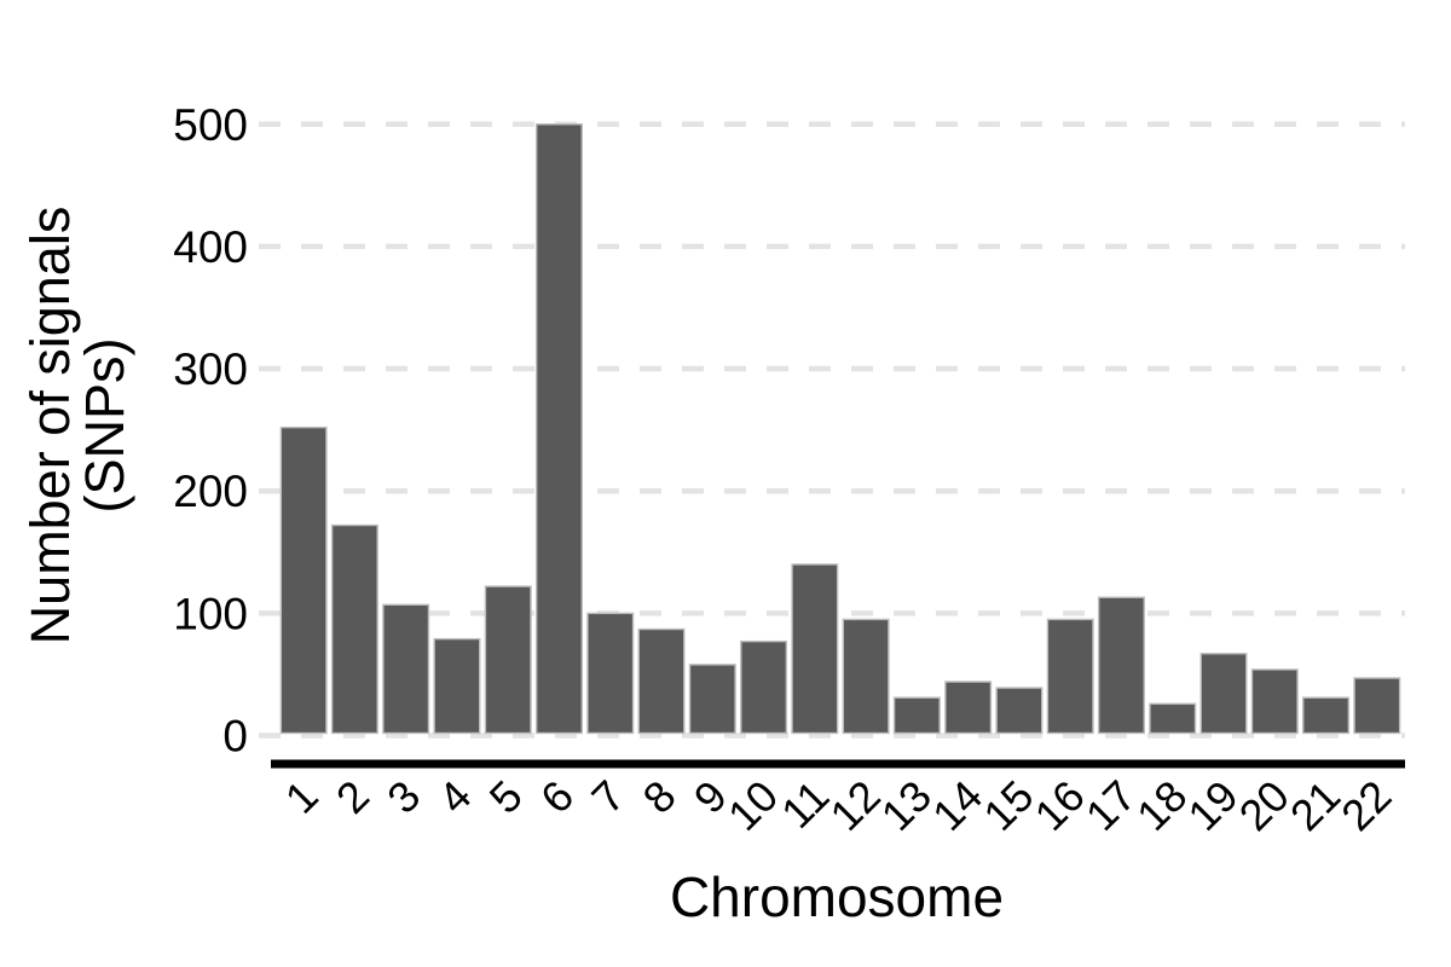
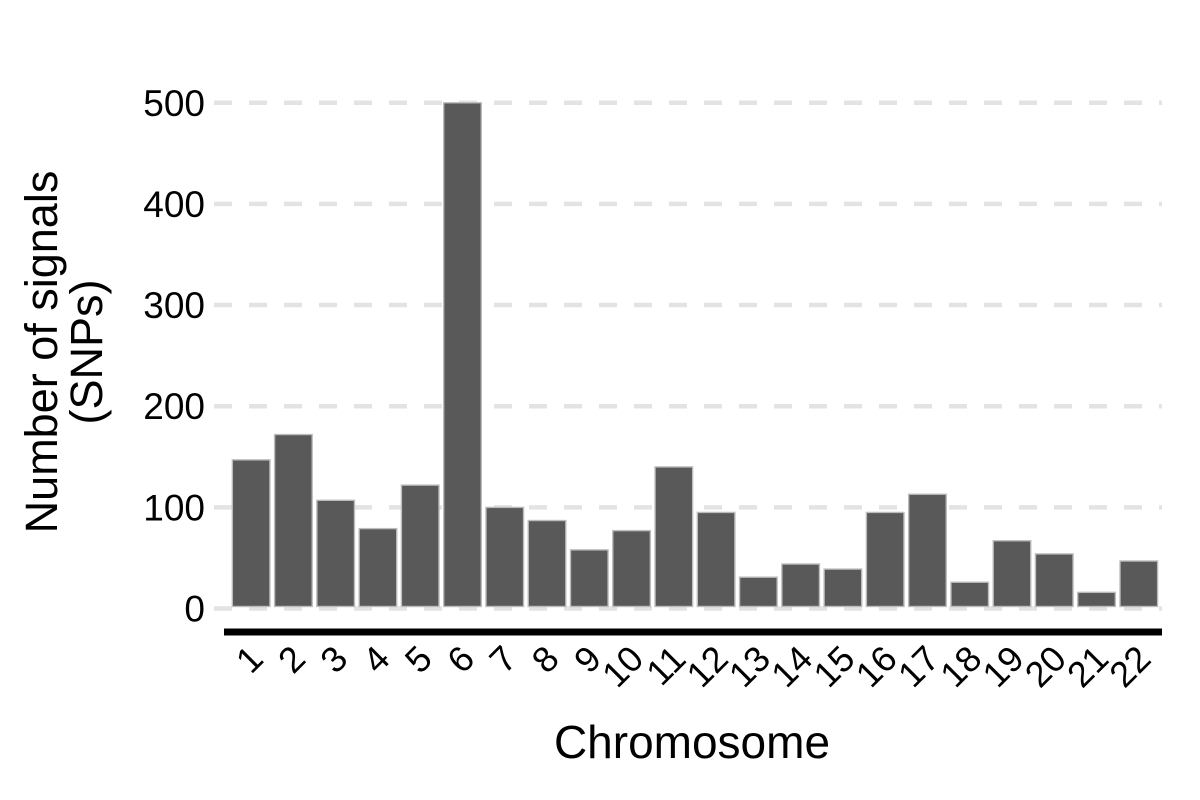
1: 250 -> 145
21: 29 -> 14
